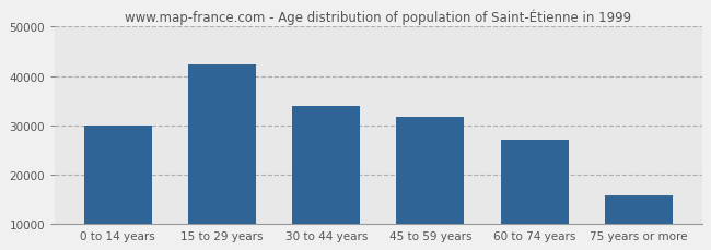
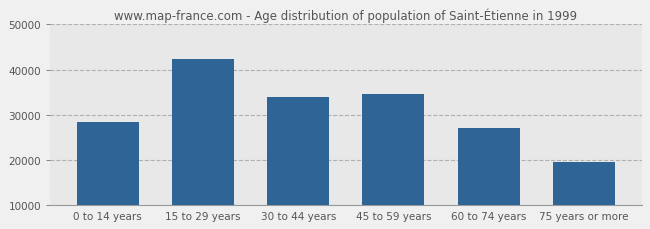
0 to 14 years: 30000 -> 28500
45 to 59 years: 31700 -> 34500
75 years or more: 15800 -> 19500
